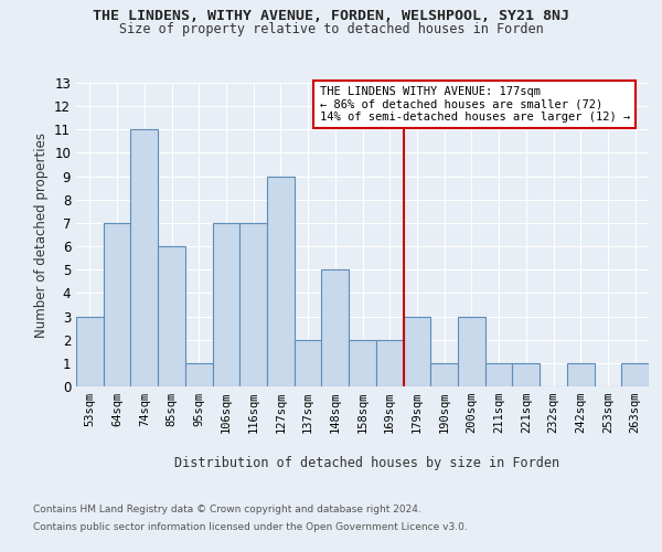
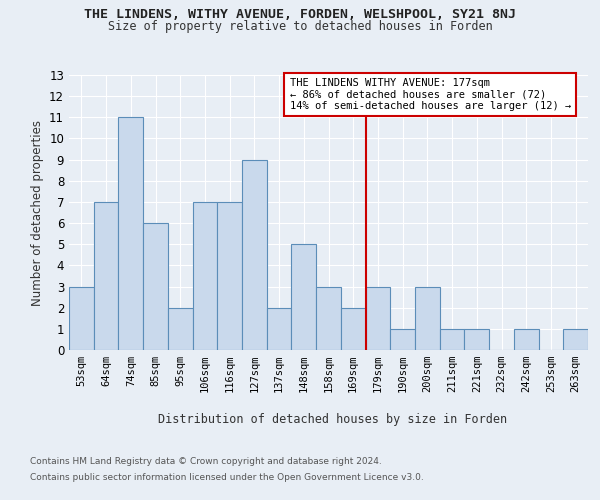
95sqm: 1 -> 2
158sqm: 2 -> 3
